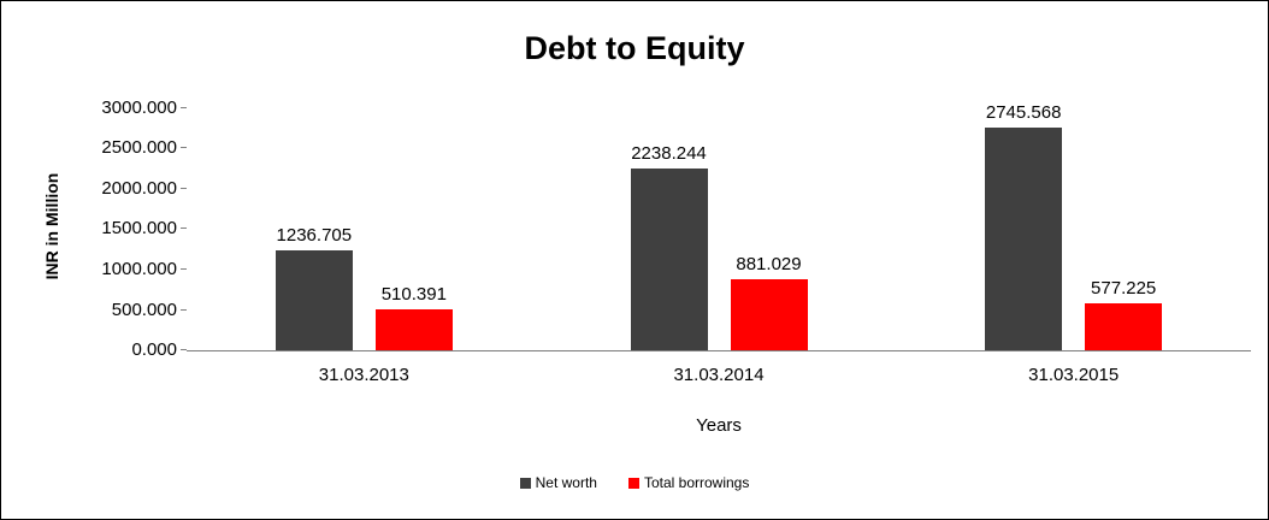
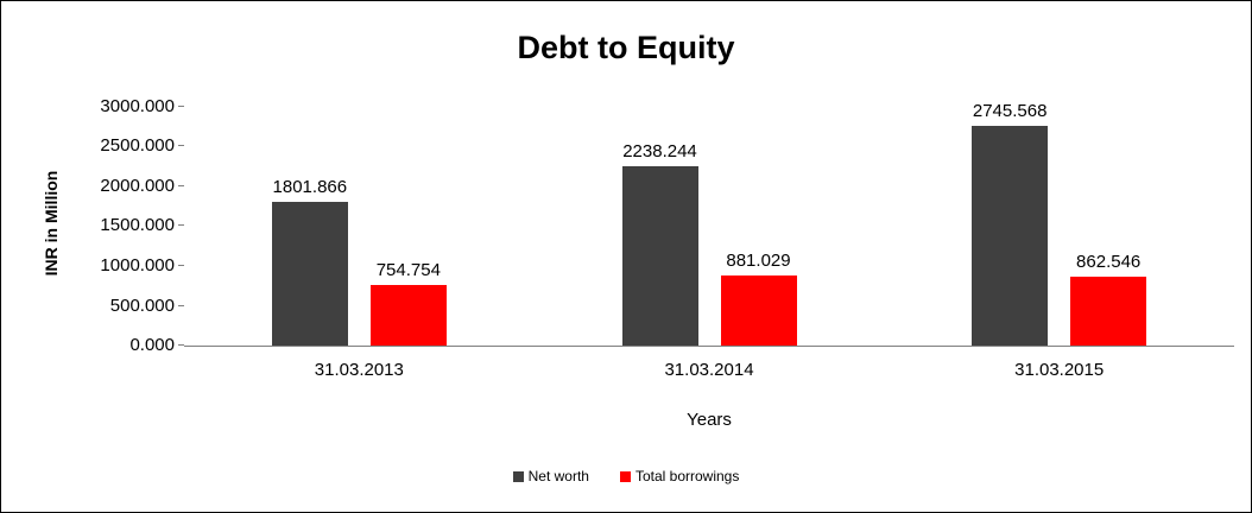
Net worth/31.03.2013: 1236.705 -> 1801.866
Total borrowings/31.03.2013: 510.391 -> 754.754
Total borrowings/31.03.2015: 577.225 -> 862.546
